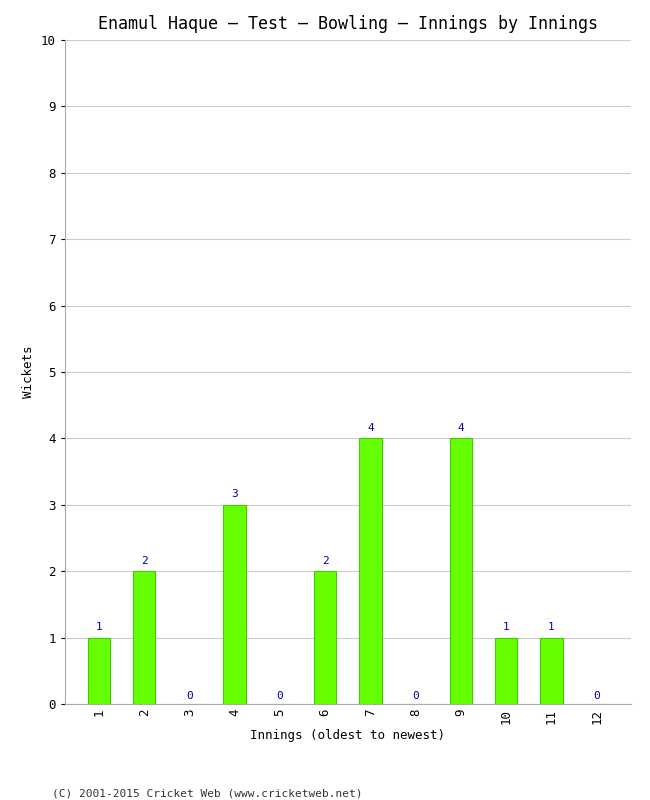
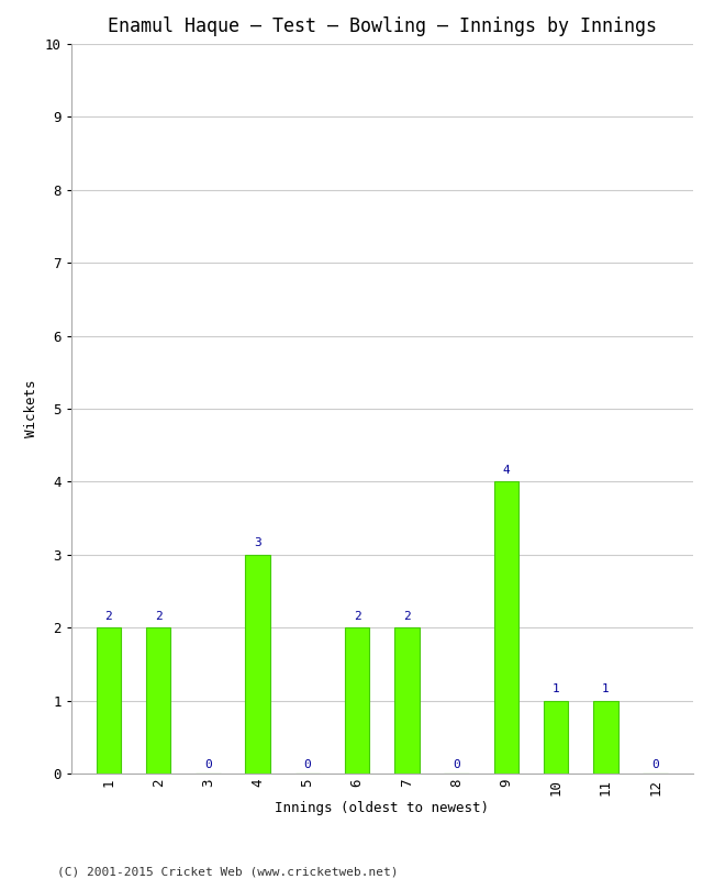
1: 1 -> 2
7: 4 -> 2
